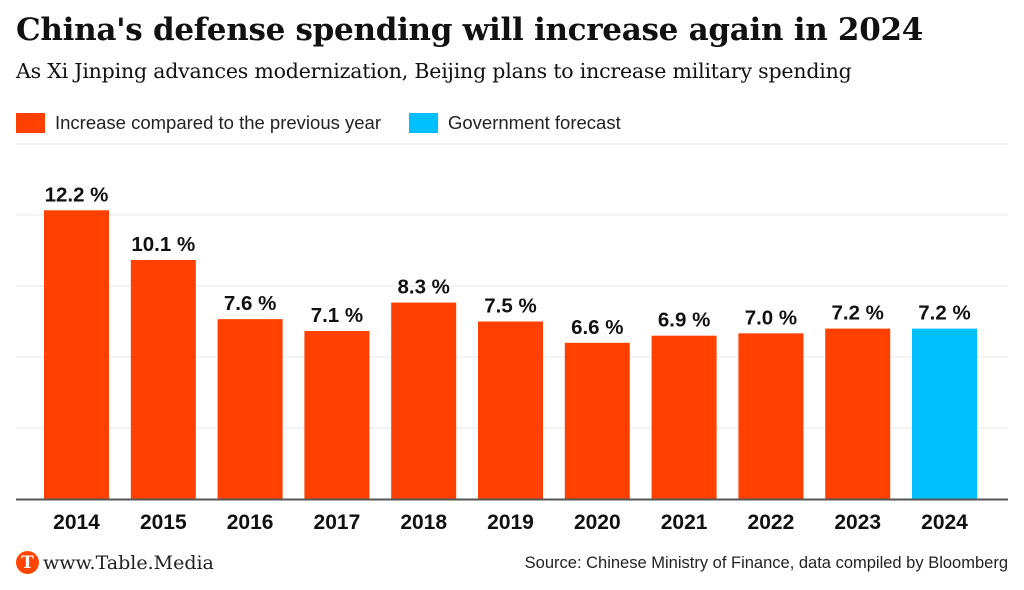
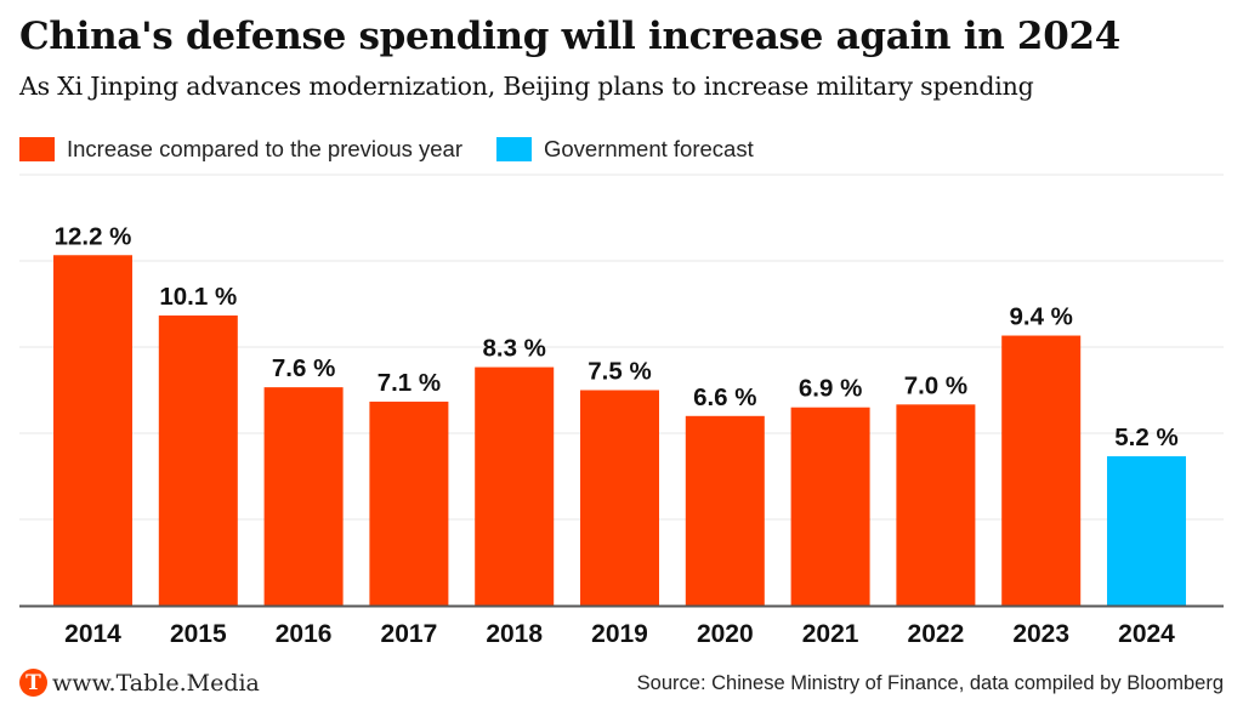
2023: 7.2 -> 9.4
2024: 7.2 -> 5.2
